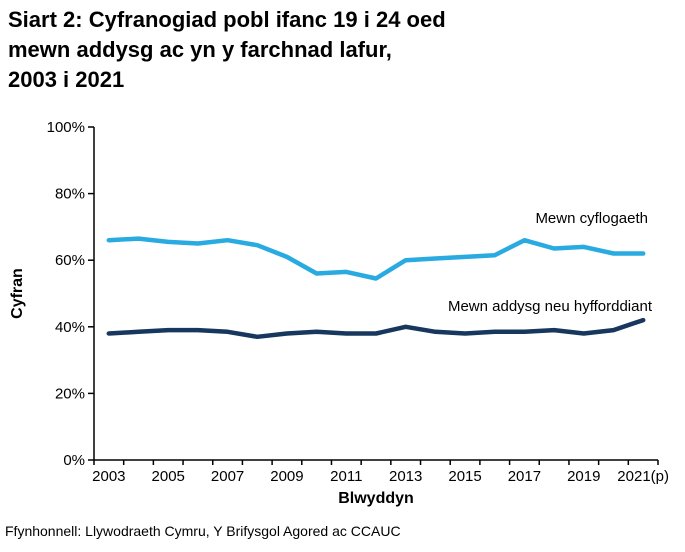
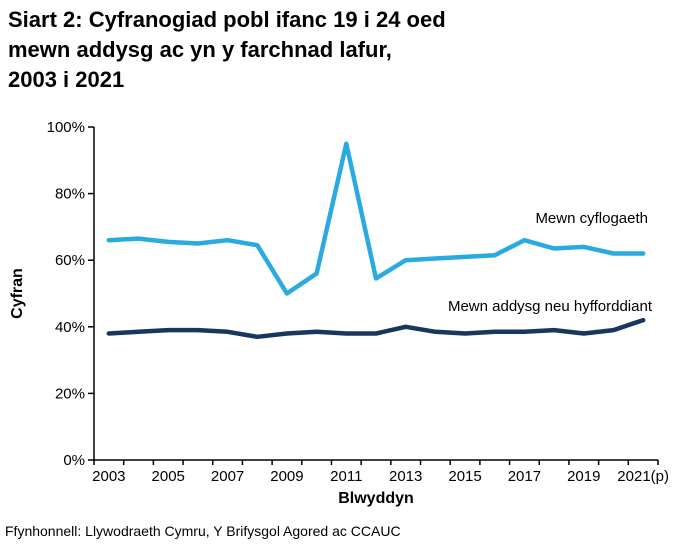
Mewn cyflogaeth/2009: 61% -> 50%
Mewn cyflogaeth/2011: 56% -> 95%
